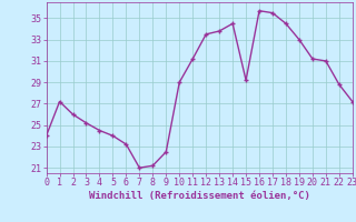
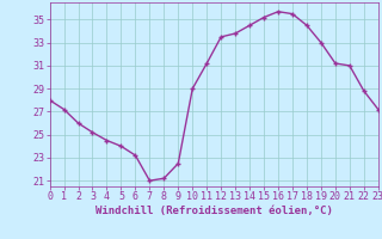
0: 24.0 -> 28.0
15: 29.2 -> 35.2
